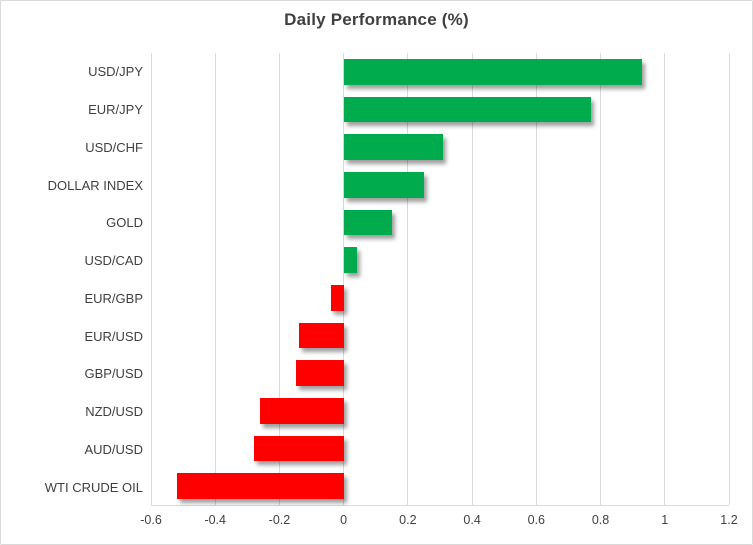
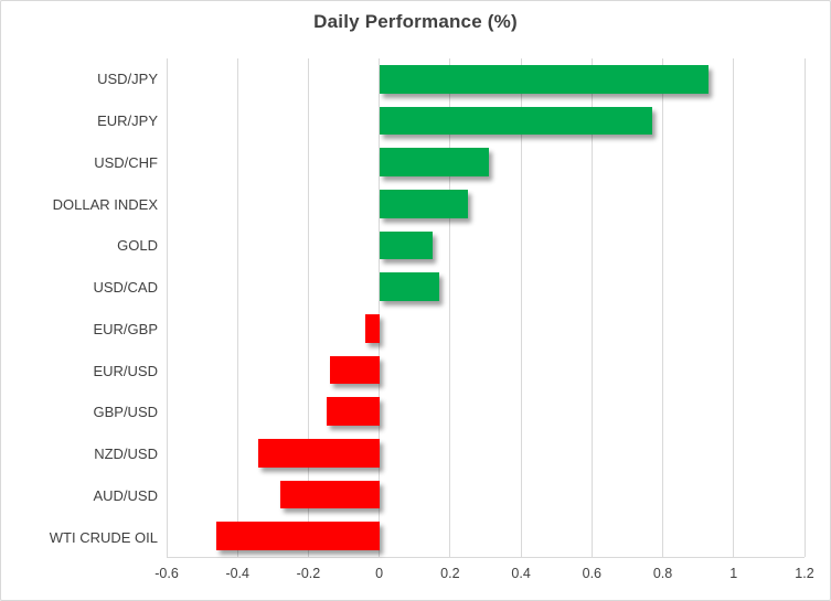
USD/CAD: 0.04 -> 0.17
NZD/USD: -0.26 -> -0.34
WTI CRUDE OIL: -0.52 -> -0.46
